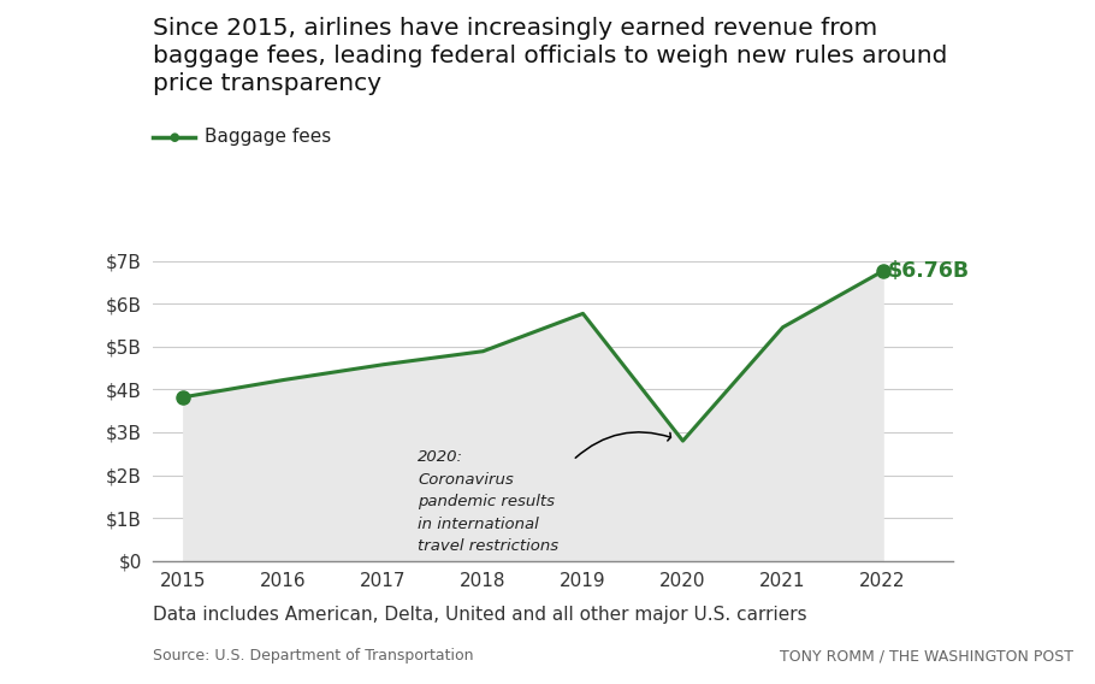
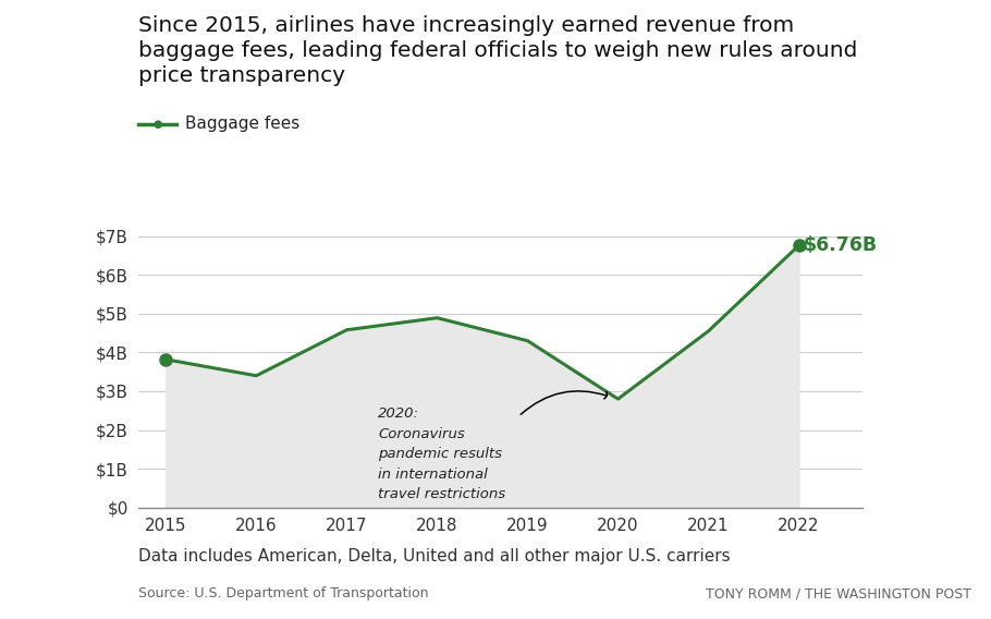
2016: $4.22B -> $3.40B
2019: $5.77B -> $4.30B
2021: $5.45B -> $4.55B
